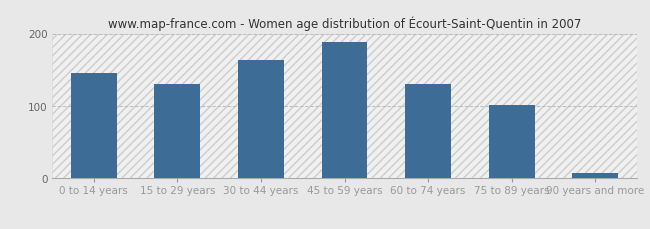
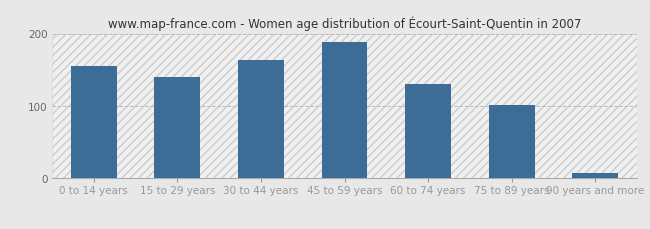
0 to 14 years: 146 -> 155
15 to 29 years: 130 -> 140
